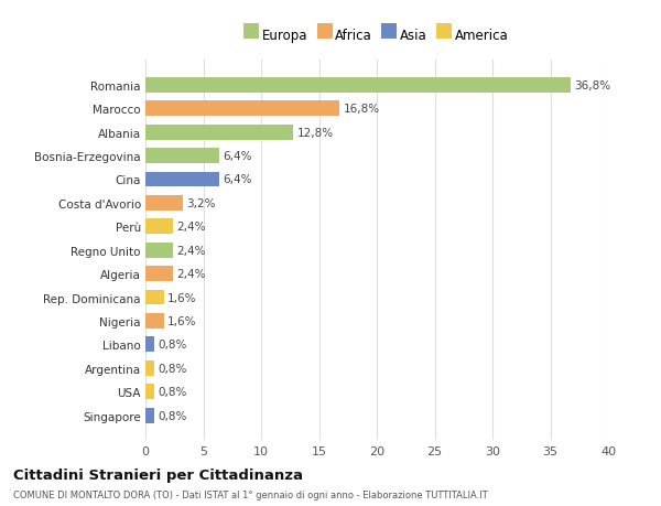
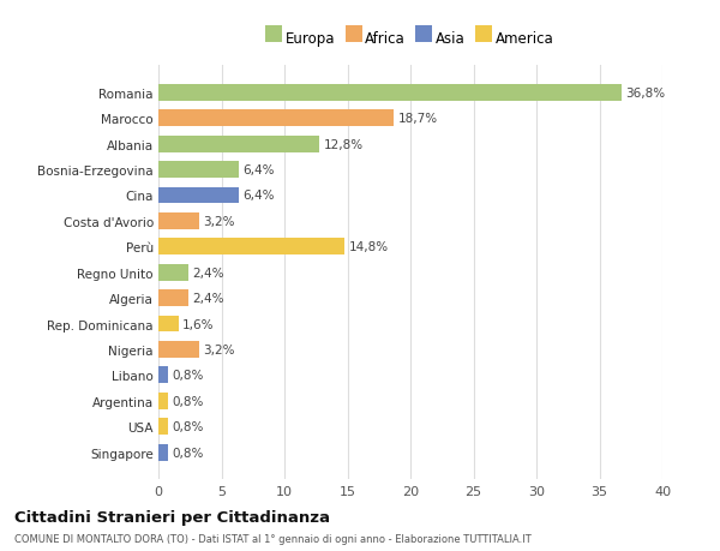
Marocco: 16,8% -> 18,7%
Perù: 2,4% -> 14,8%
Nigeria: 1,6% -> 3,2%
